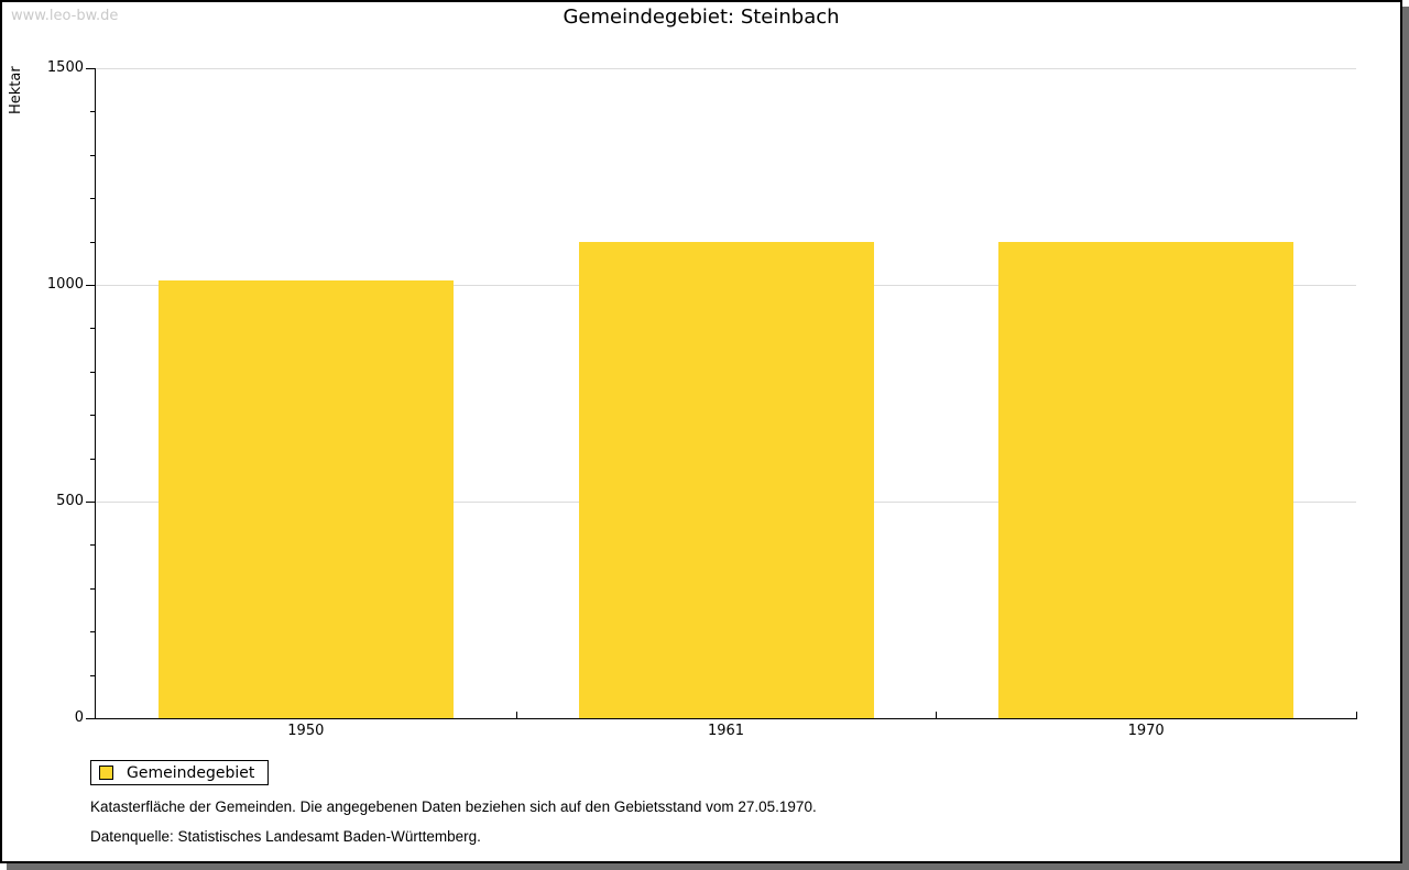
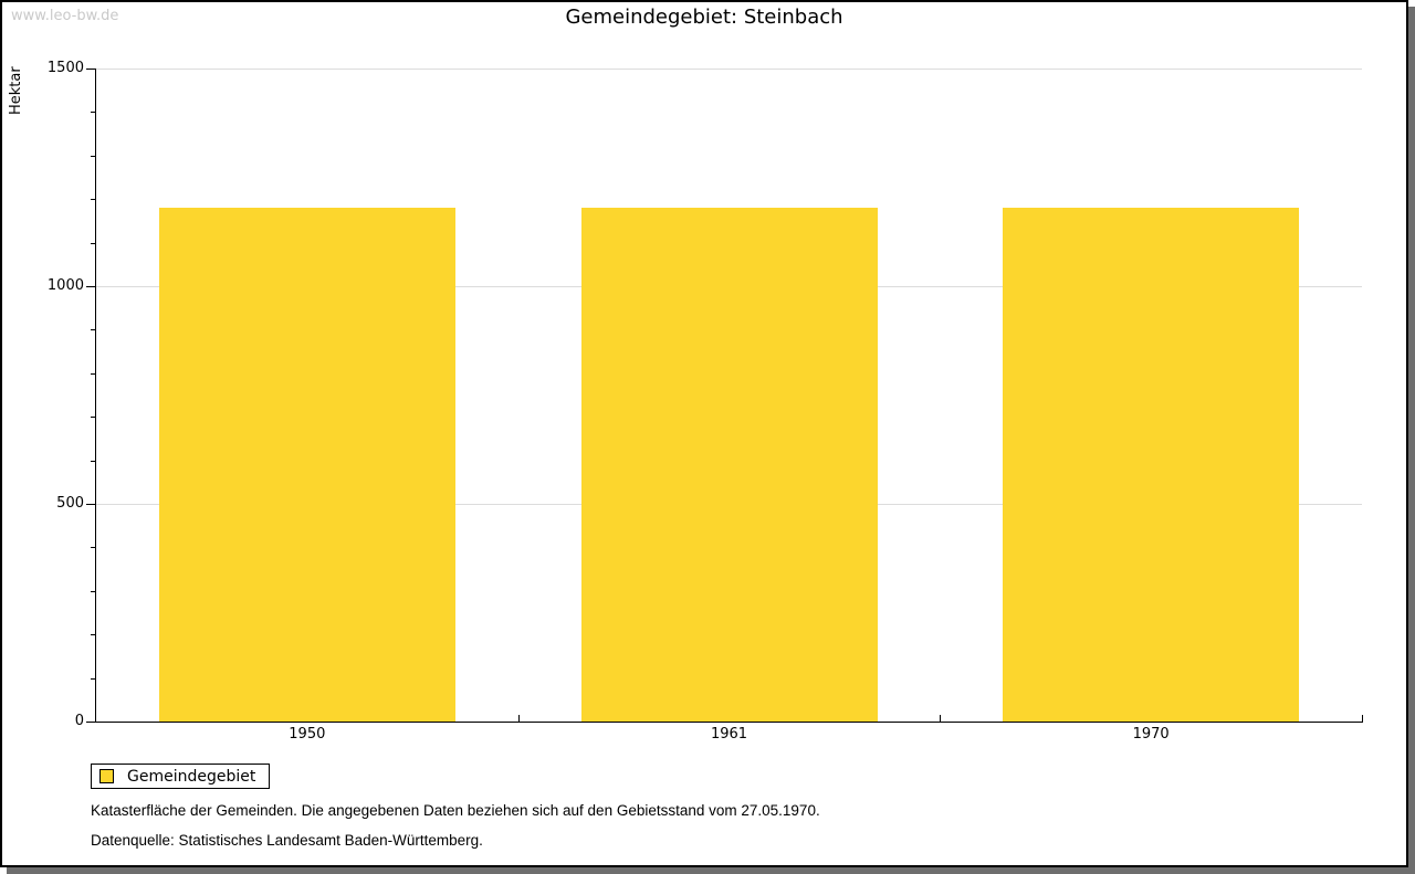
1950: 1010 -> 1180
1961: 1100 -> 1180
1970: 1100 -> 1180
